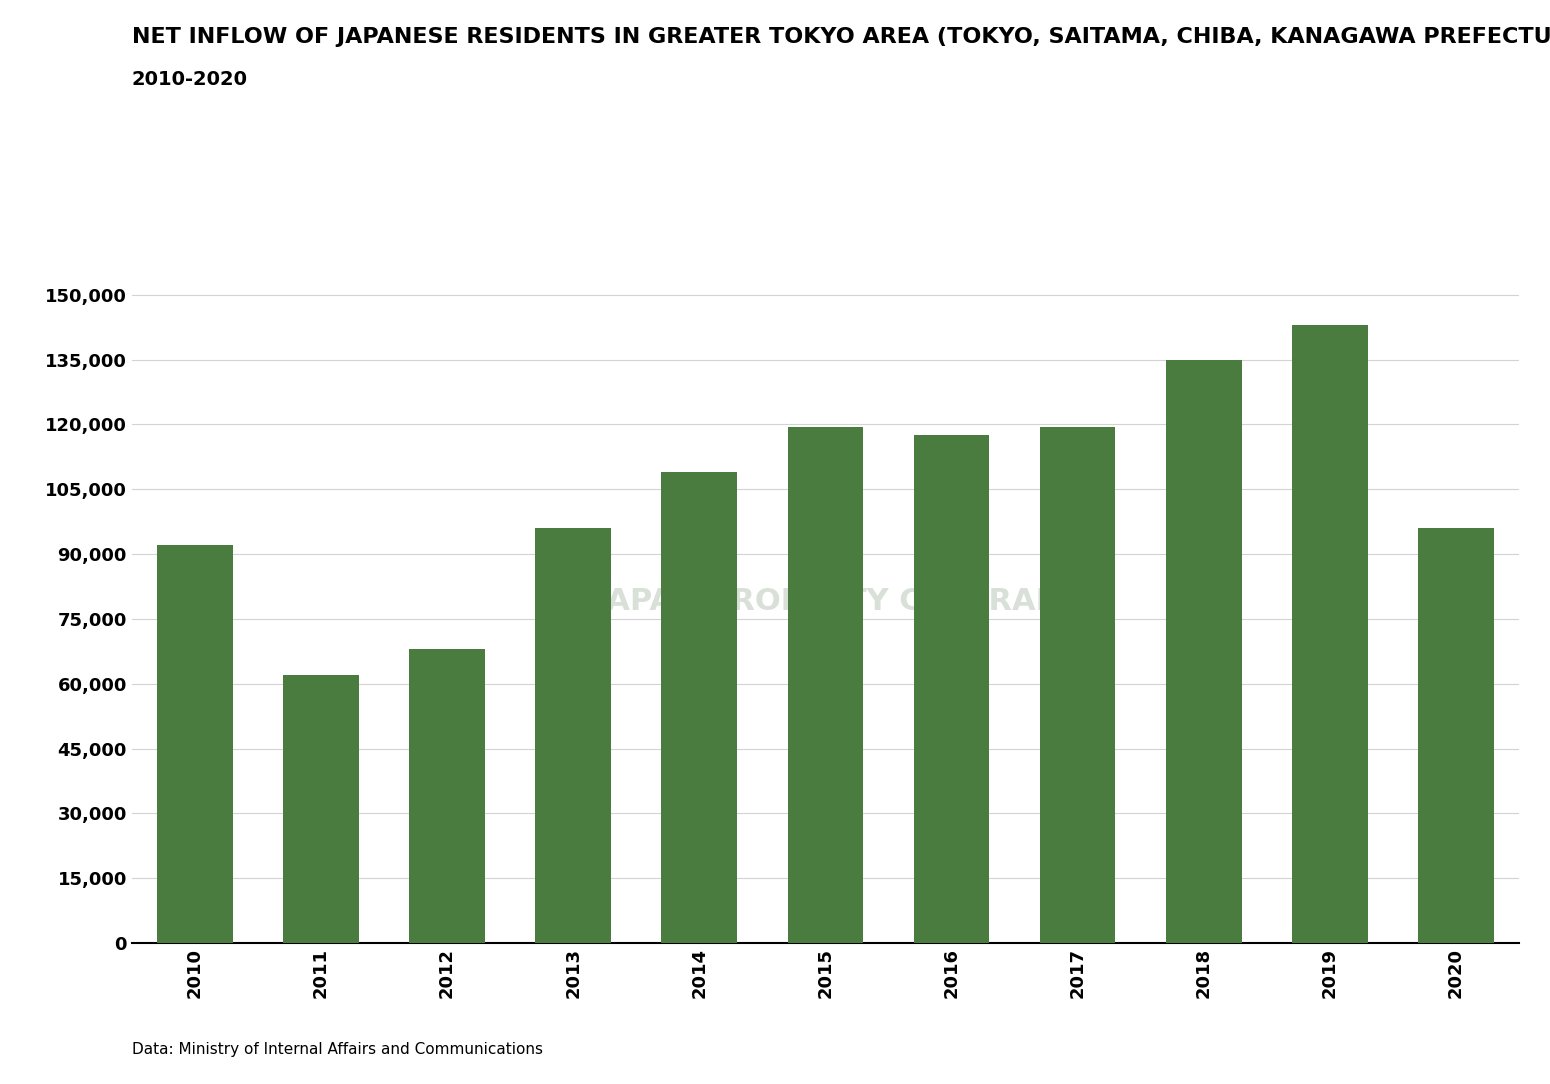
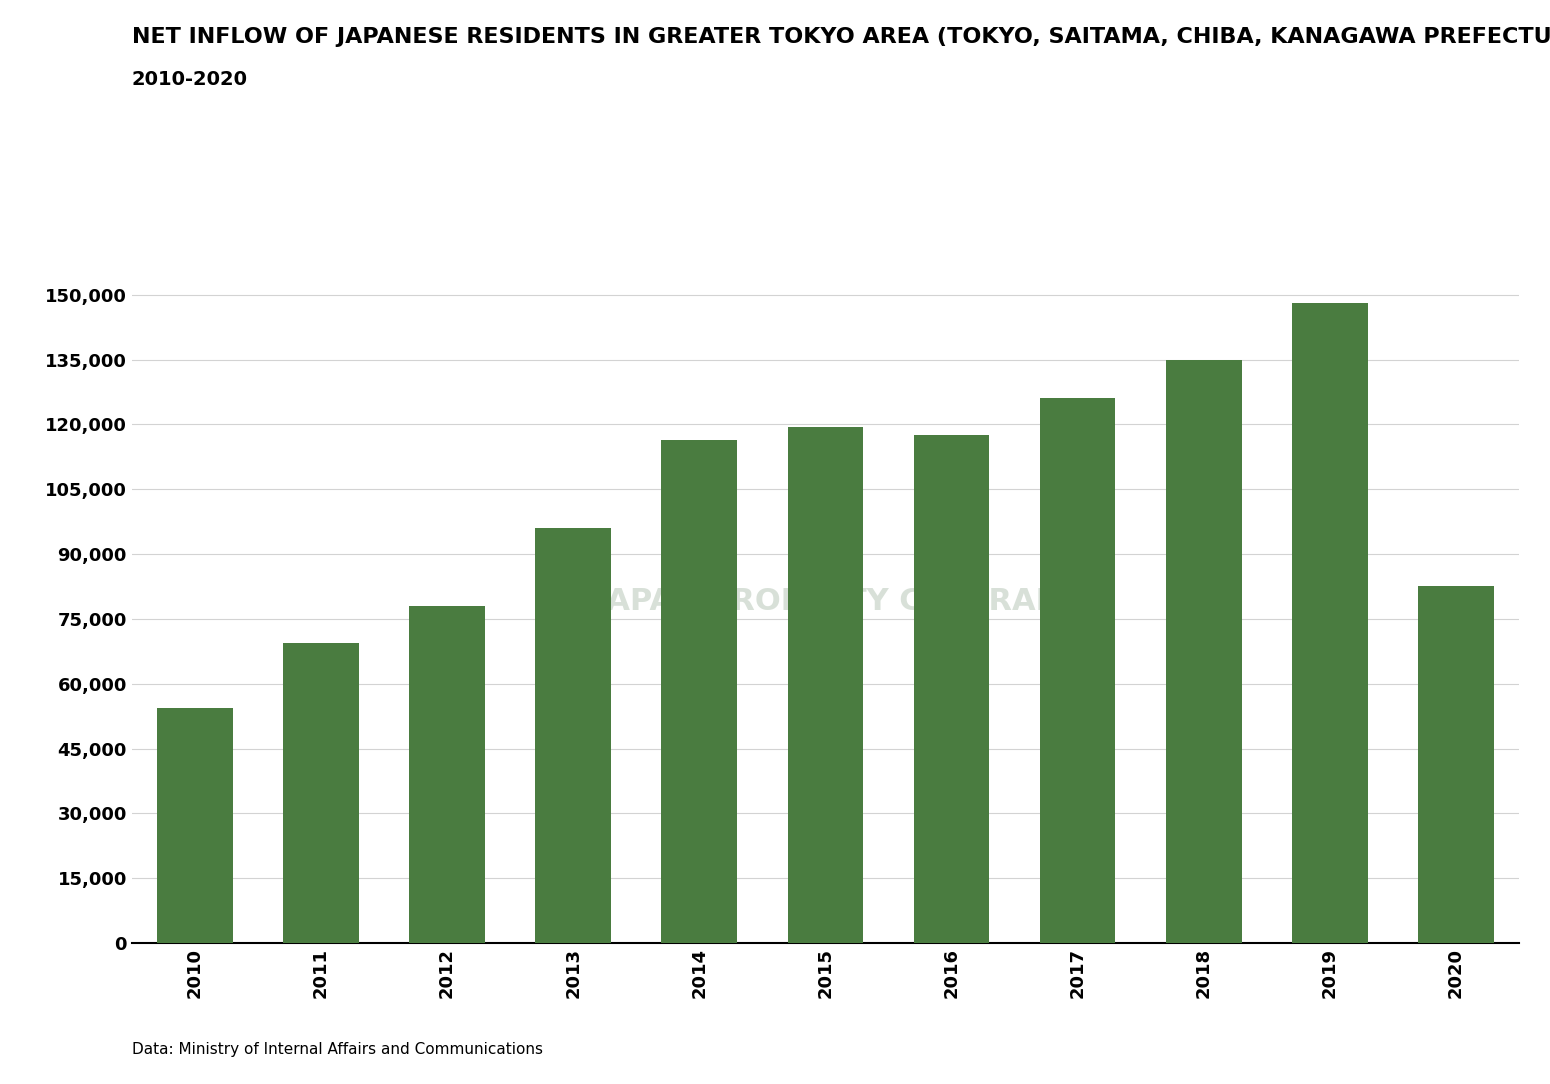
2010: 92,000 -> 54,500
2011: 62,000 -> 69,500
2012: 68,000 -> 78,000
2014: 109,000 -> 116,500
2017: 119,500 -> 126,000
2019: 143,000 -> 148,000
2020: 96,000 -> 82,500
